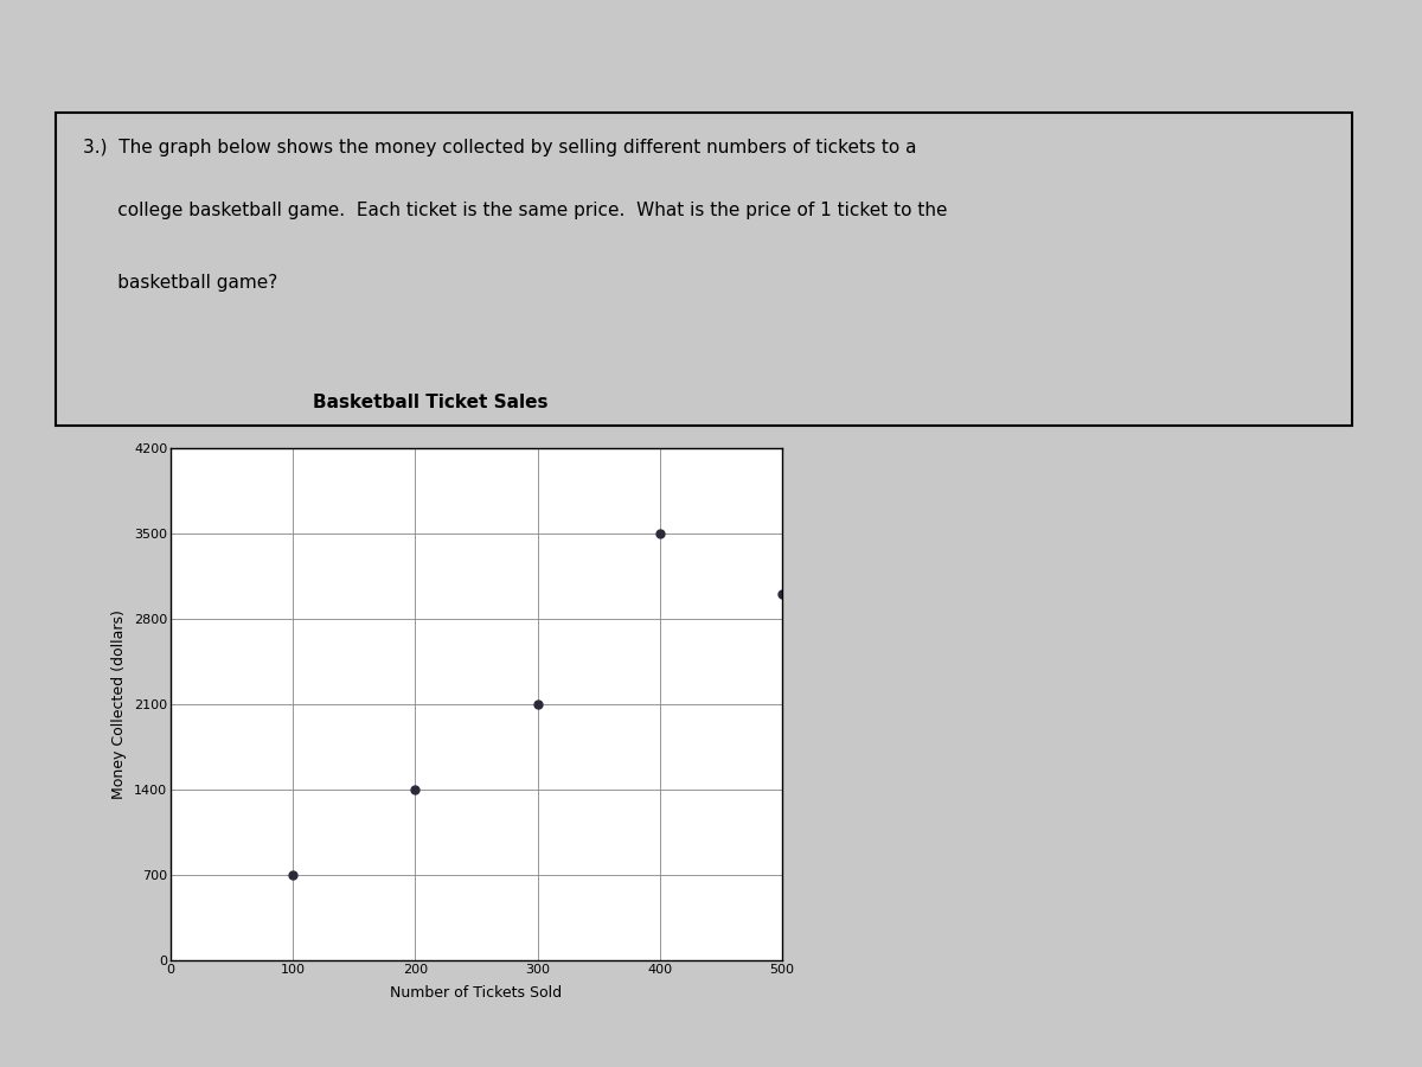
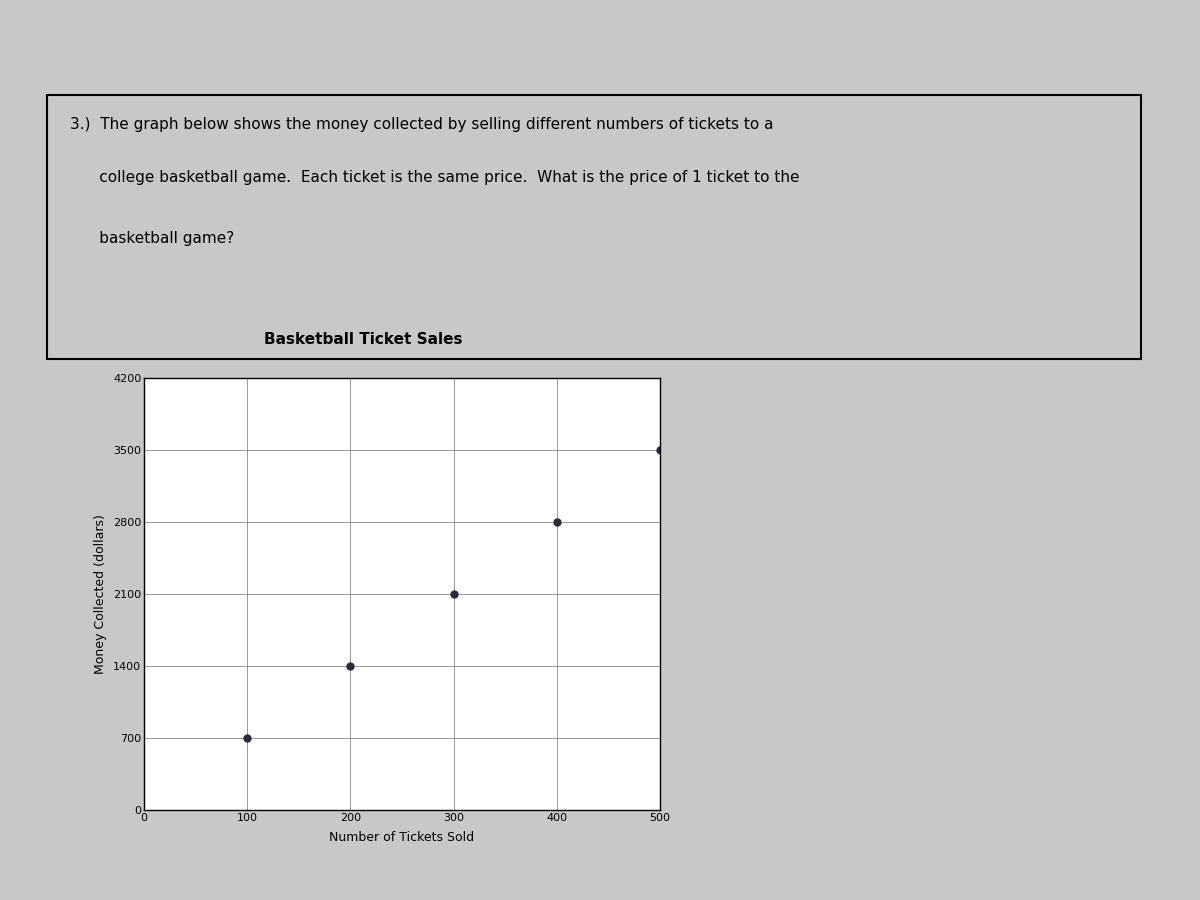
400: 3500 -> 2800
500: 3000 -> 3500
